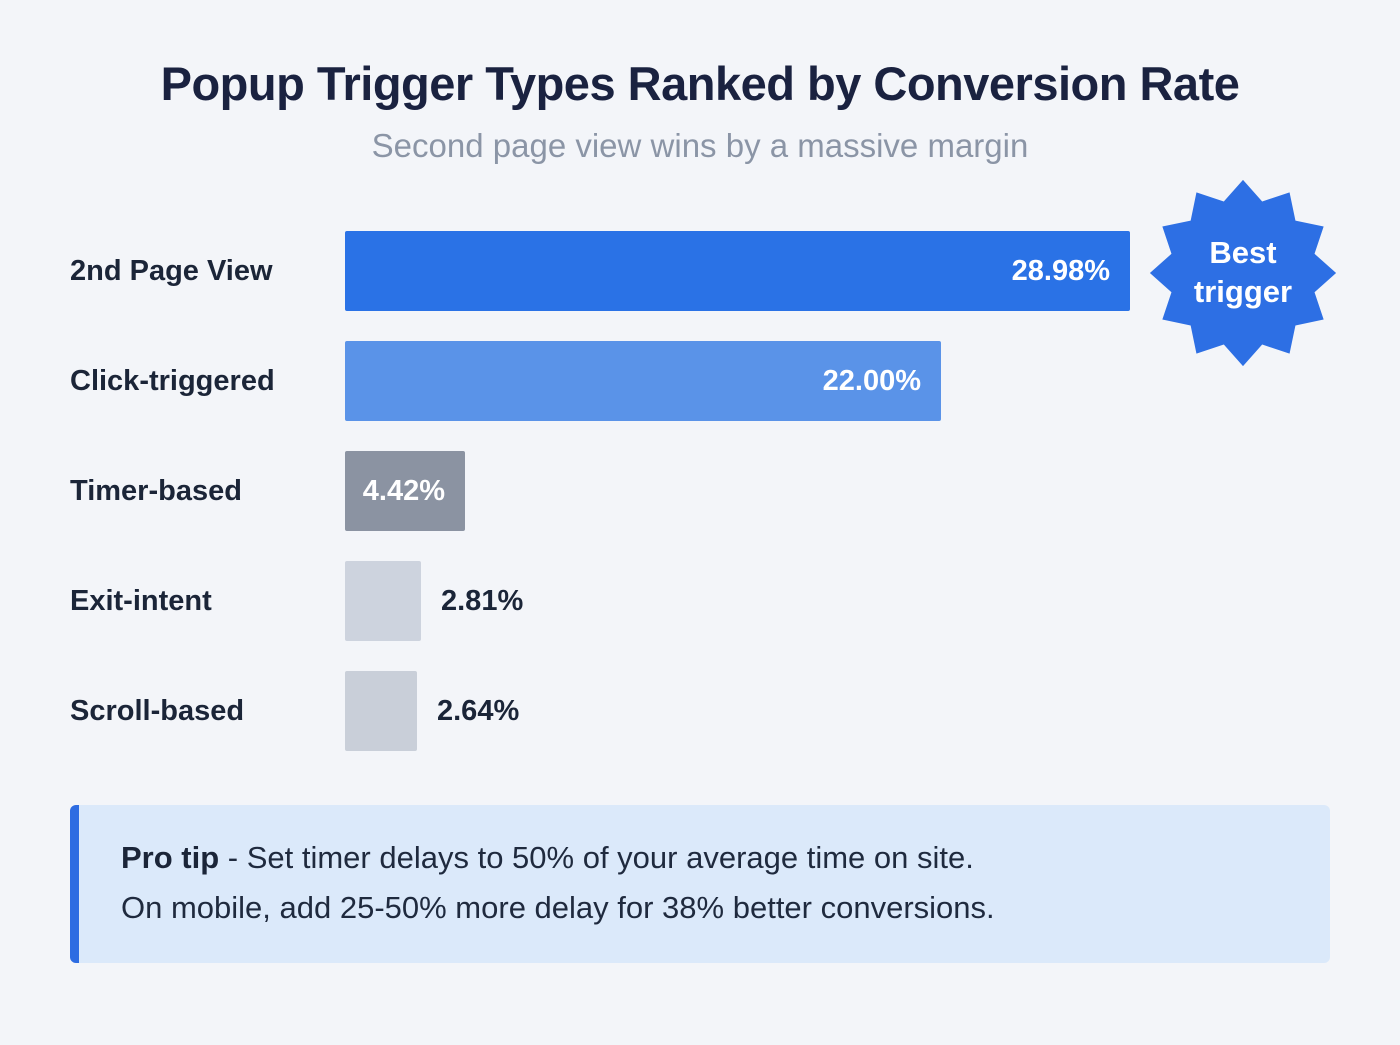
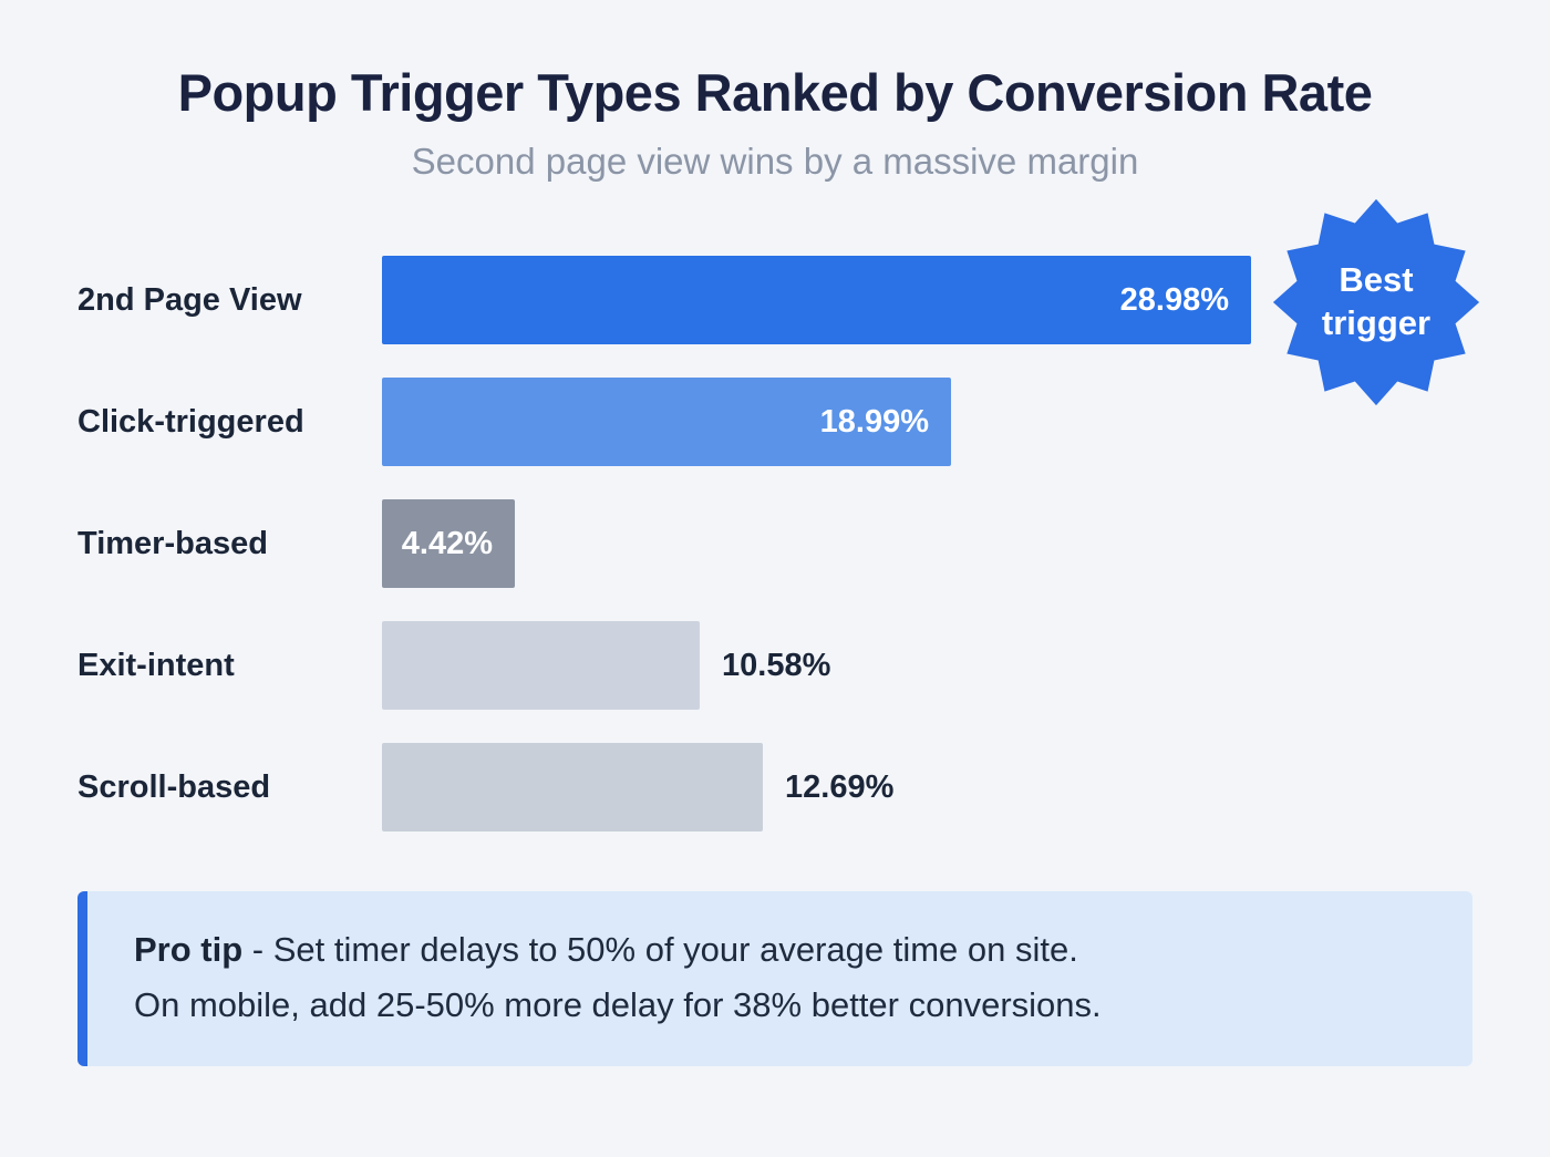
Click-triggered: 22.00% -> 18.99%
Exit-intent: 2.81% -> 10.58%
Scroll-based: 2.64% -> 12.69%
